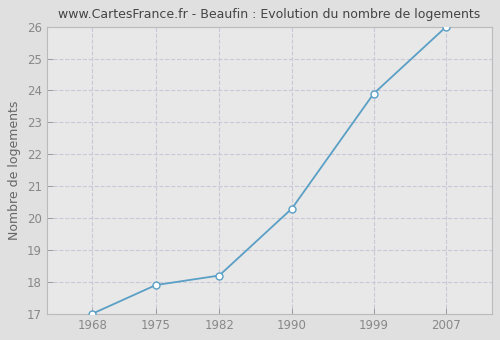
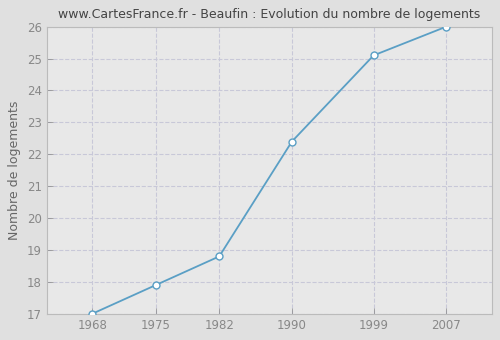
1982: 18.2 -> 18.8
1990: 20.3 -> 22.4
1999: 23.9 -> 25.1
